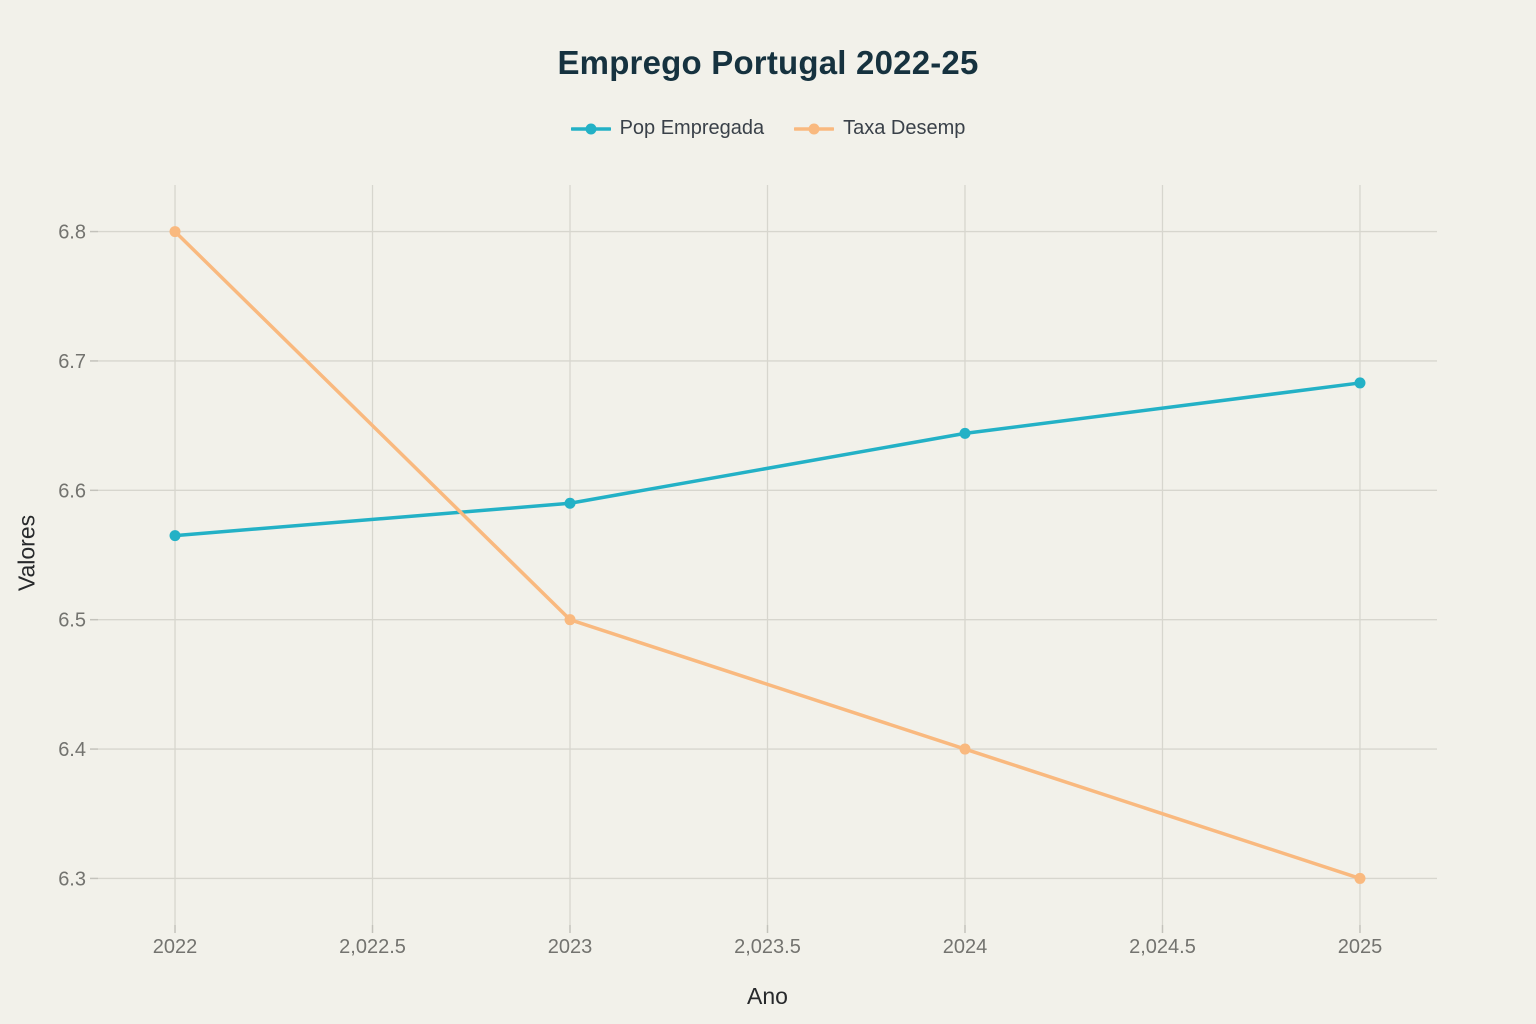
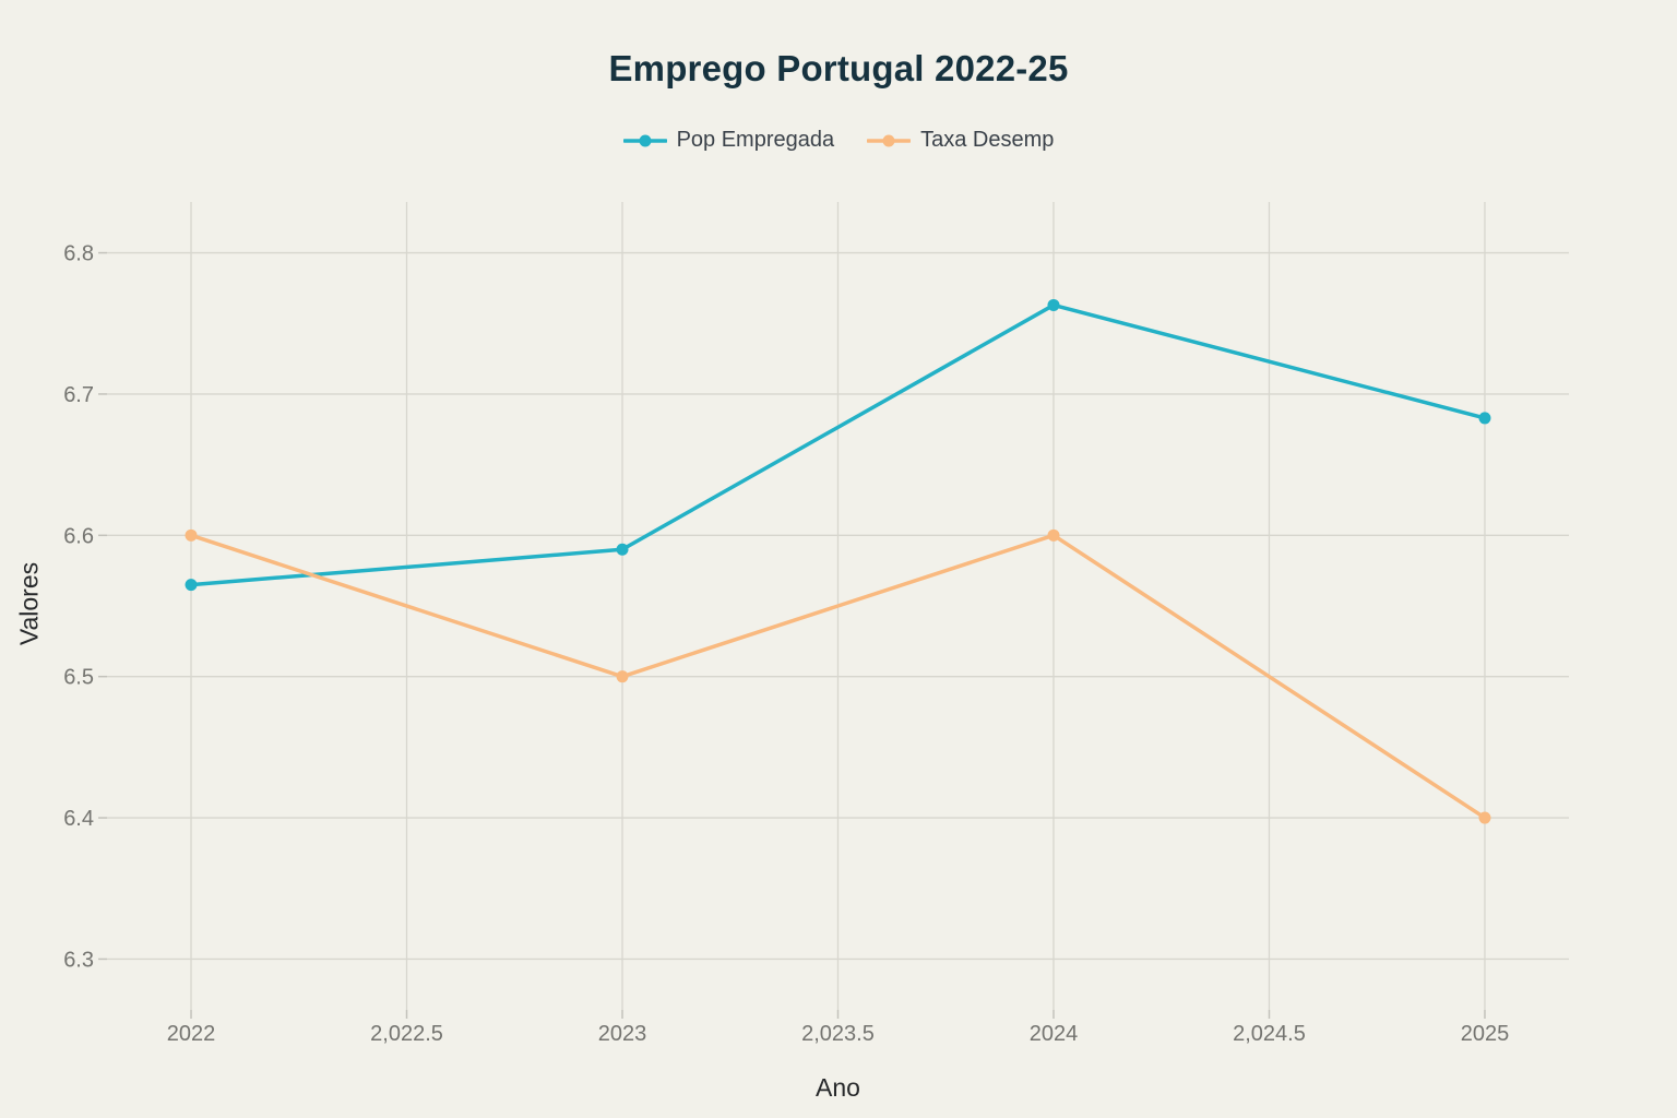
Taxa Desemp/2022: 6.8 -> 6.6
Pop Empregada/2024: 6.644 -> 6.763
Taxa Desemp/2024: 6.4 -> 6.6
Taxa Desemp/2025: 6.3 -> 6.4
